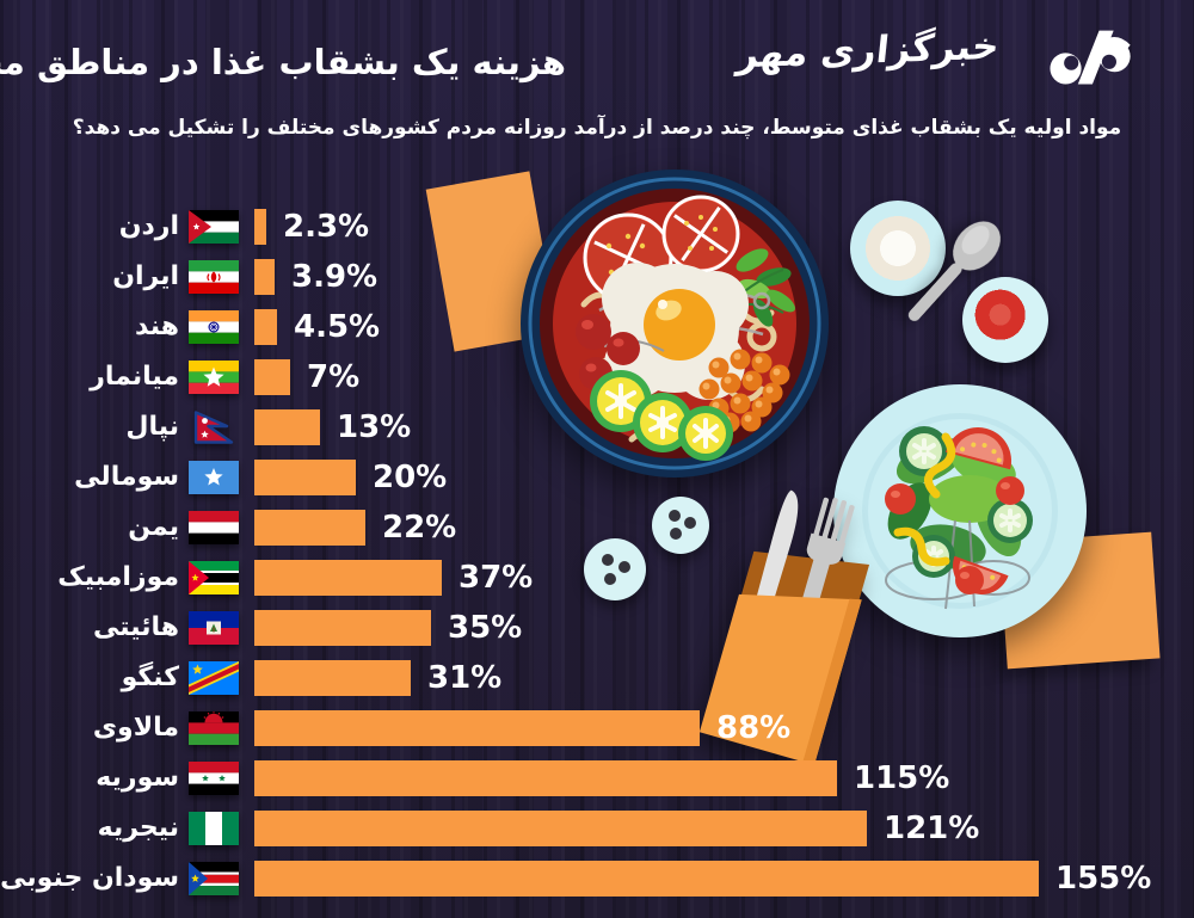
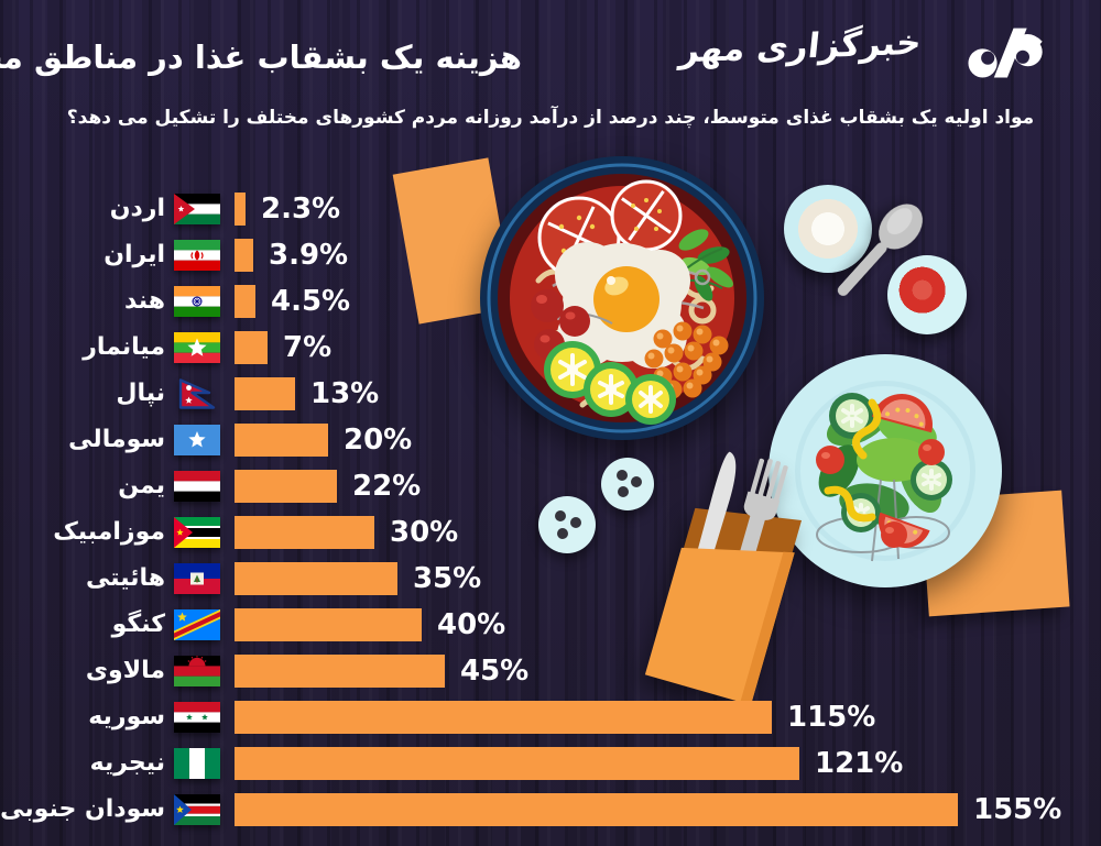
موزامبیک: 37% -> 30%
کنگو: 31% -> 40%
مالاوی: 88% -> 45%
